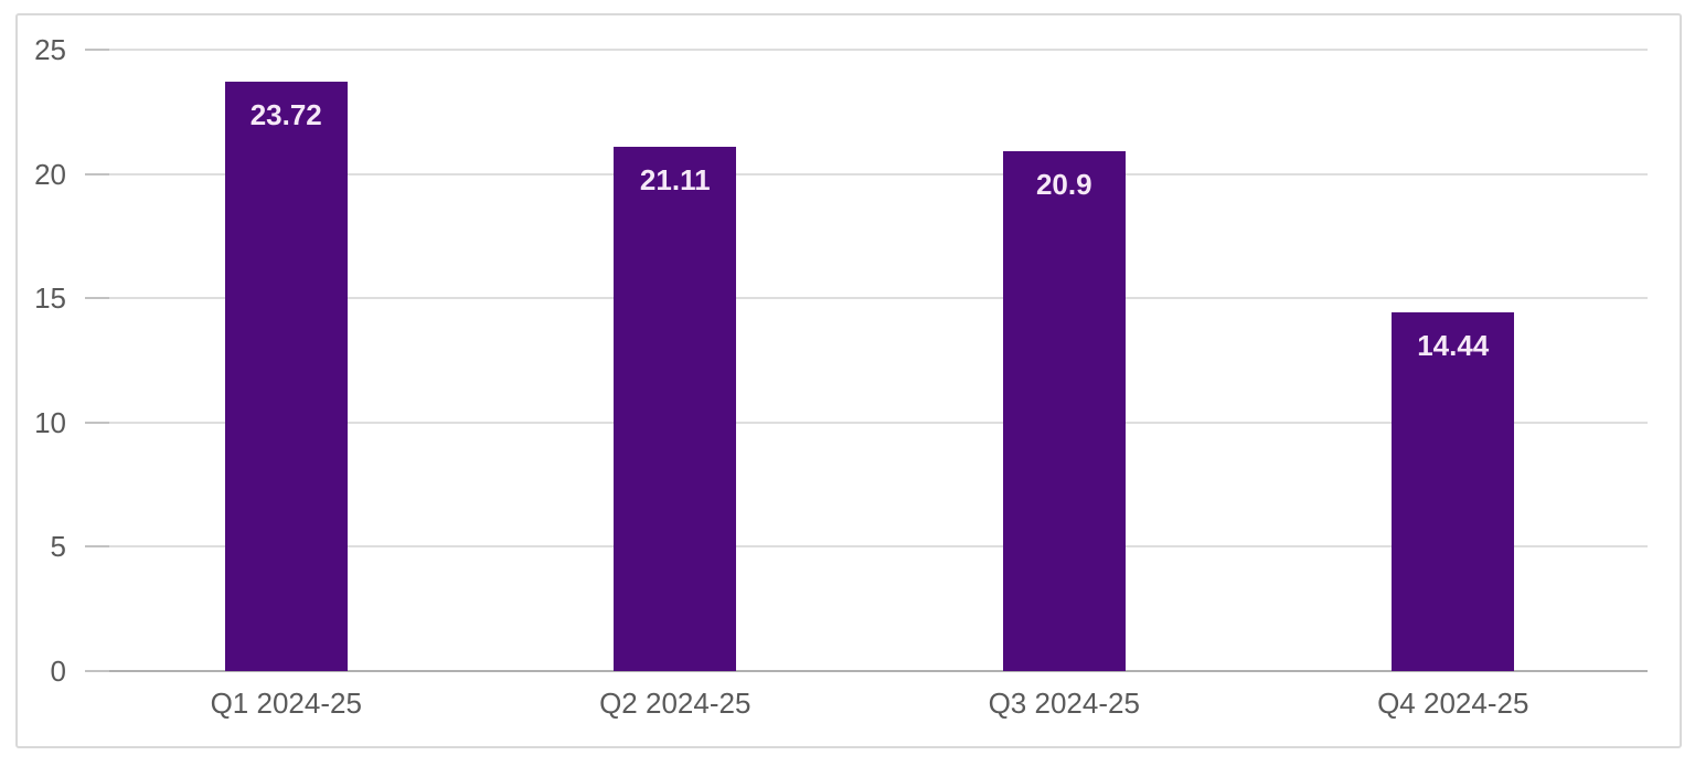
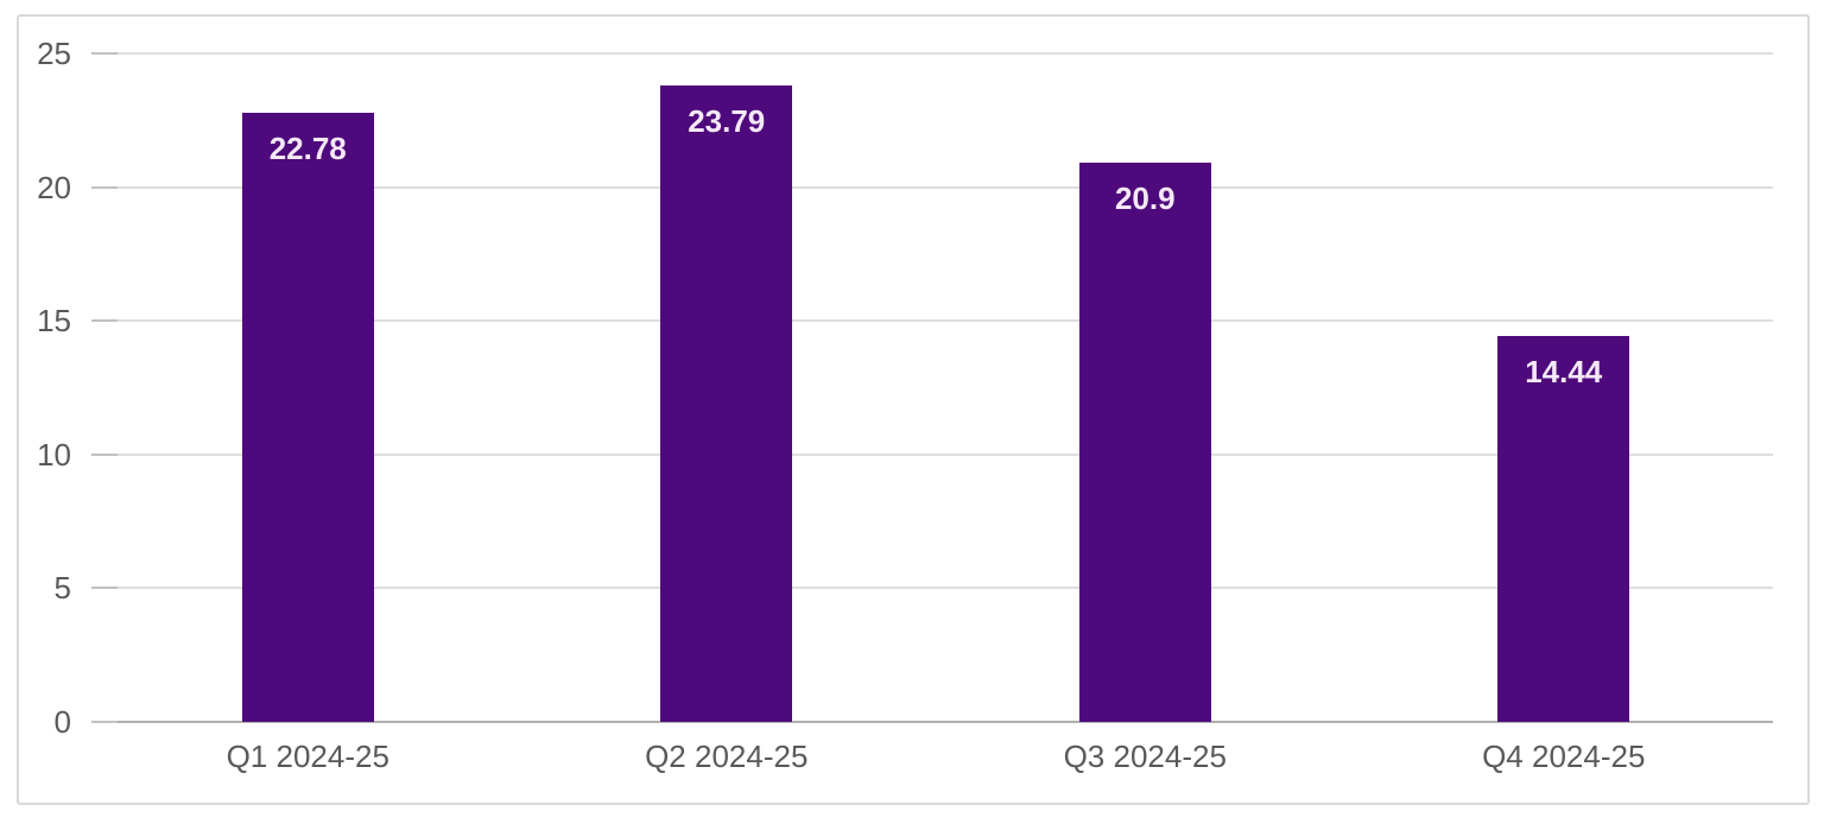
Q1 2024-25: 23.72 -> 22.78
Q2 2024-25: 21.11 -> 23.79
